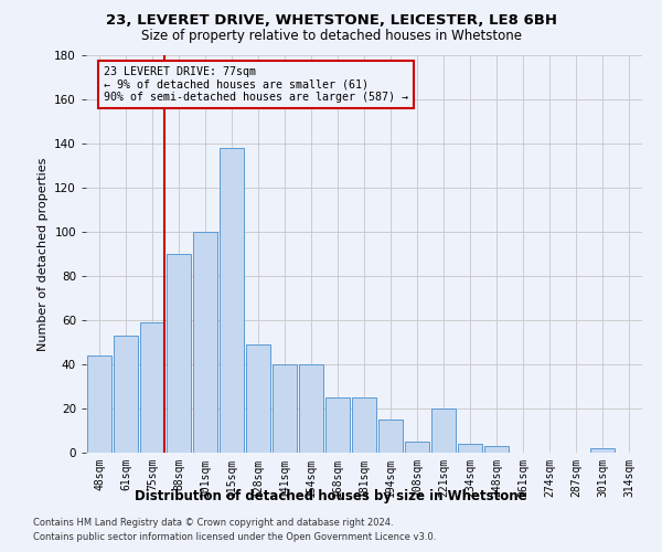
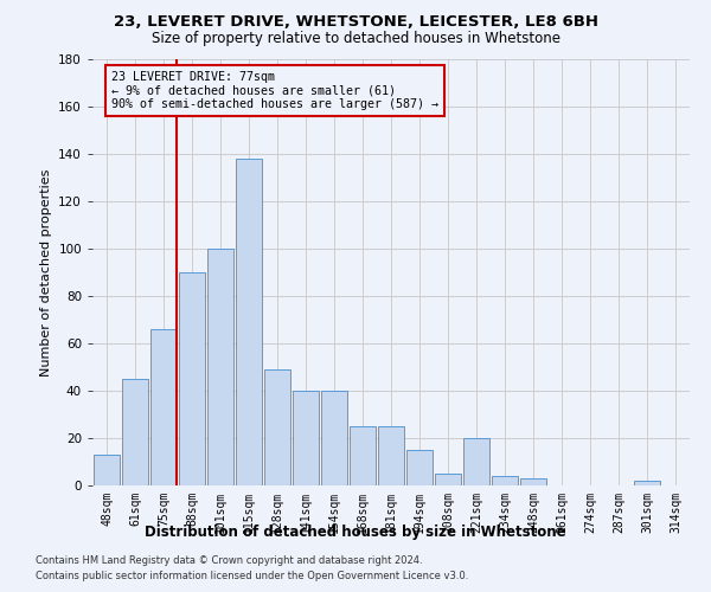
48sqm: 44 -> 13
61sqm: 53 -> 45
75sqm: 59 -> 66
